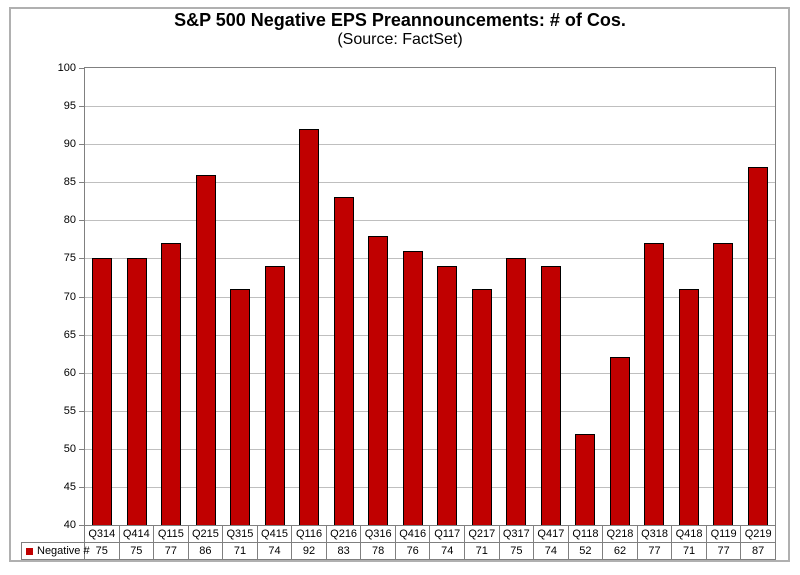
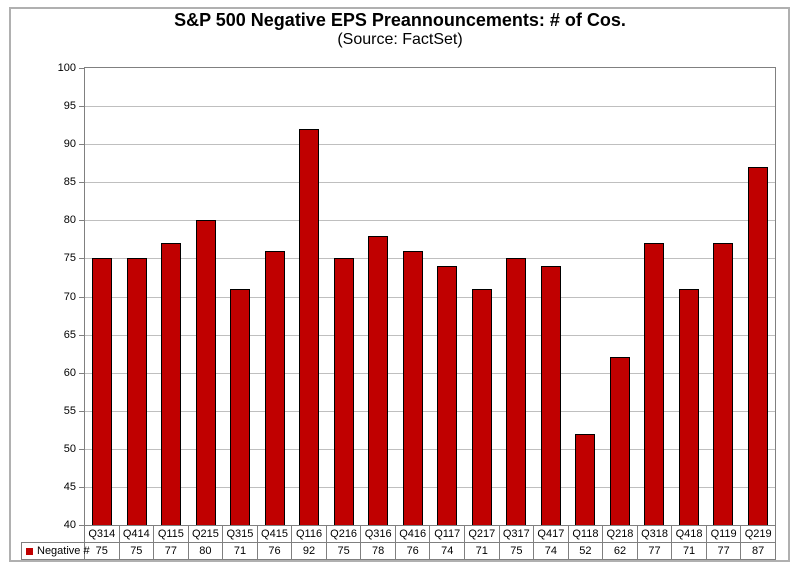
Q215: 86 -> 80
Q415: 74 -> 76
Q216: 83 -> 75
